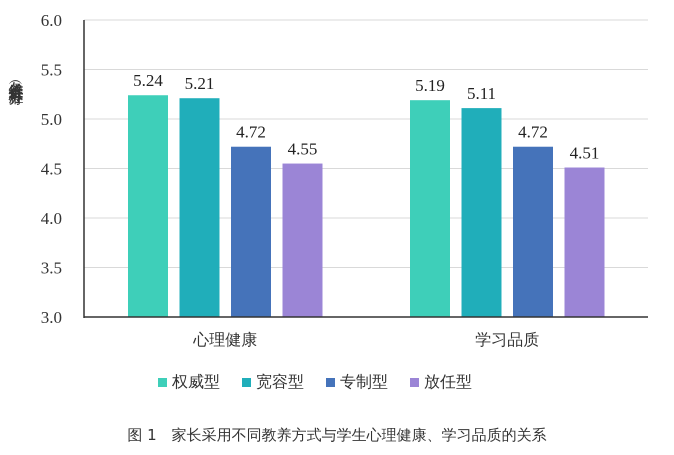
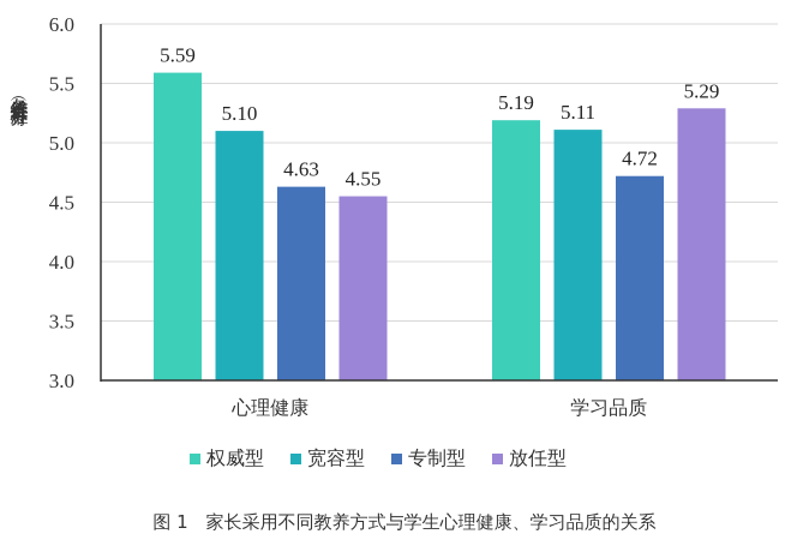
权威型/心理健康: 5.24 -> 5.59
宽容型/心理健康: 5.21 -> 5.10
专制型/心理健康: 4.72 -> 4.63
放任型/学习品质: 4.51 -> 5.29
